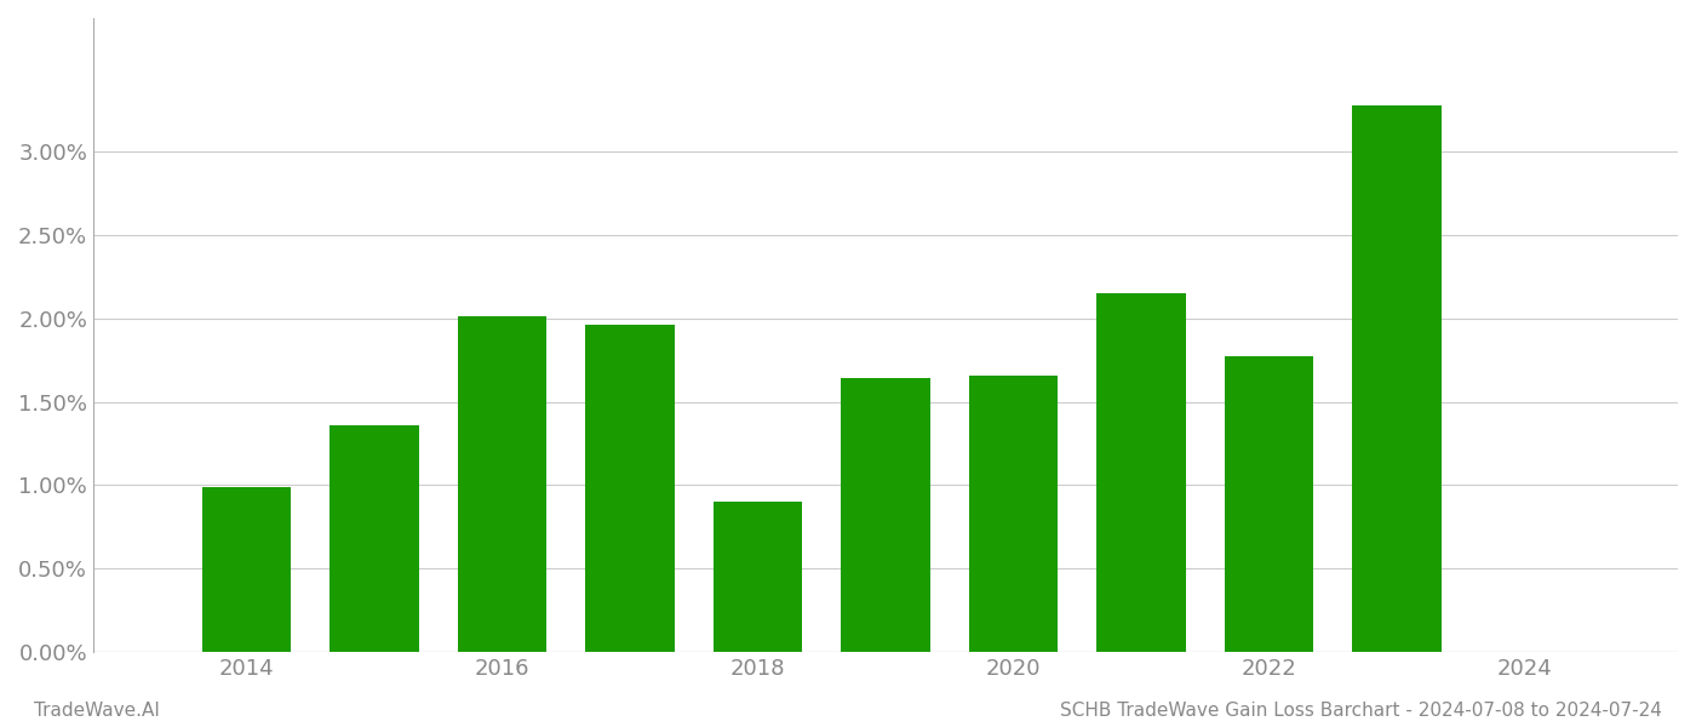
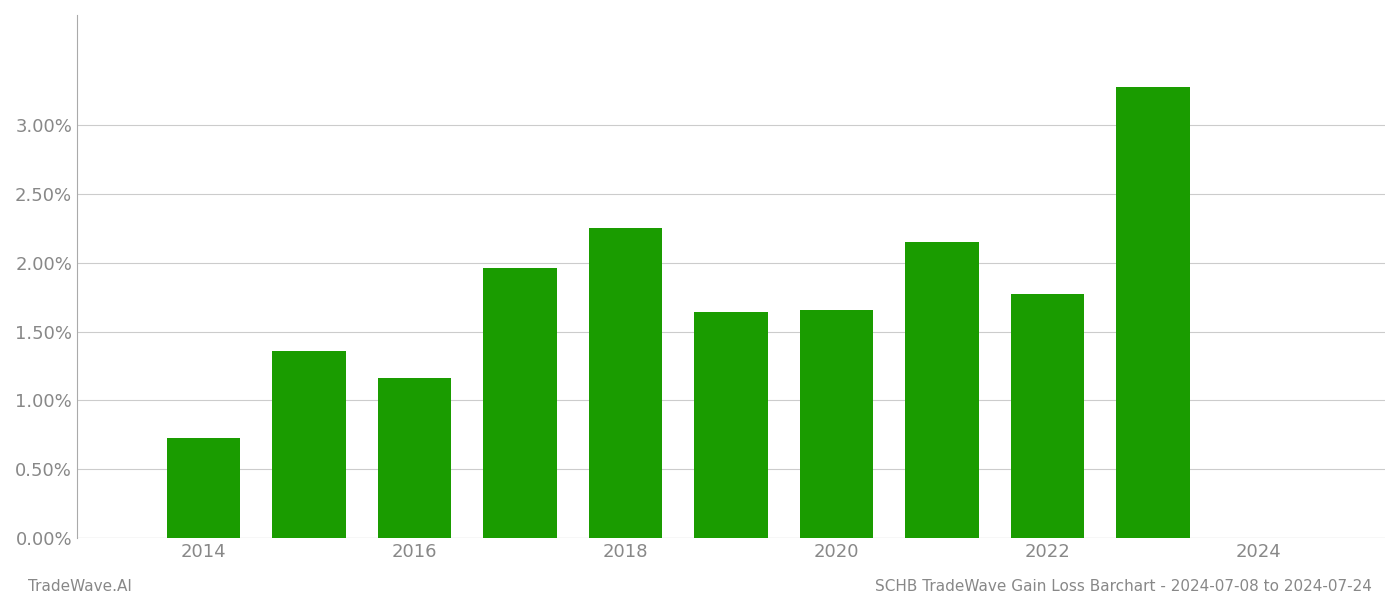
2014: 0.99% -> 0.73%
2016: 2.01% -> 1.16%
2018: 0.90% -> 2.25%
